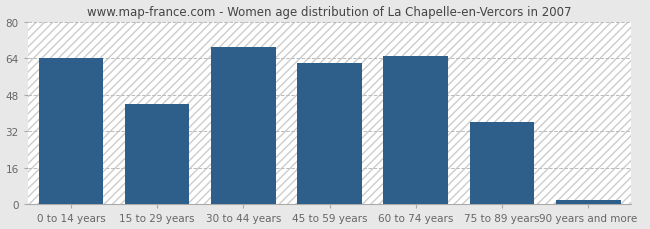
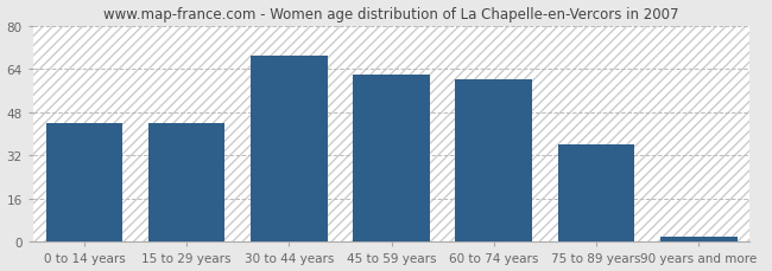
0 to 14 years: 64 -> 44
60 to 74 years: 65 -> 60
